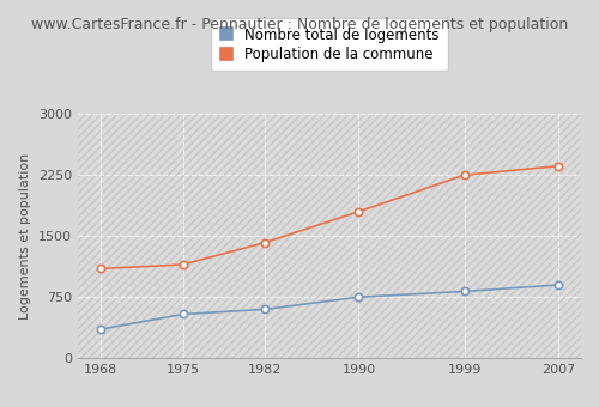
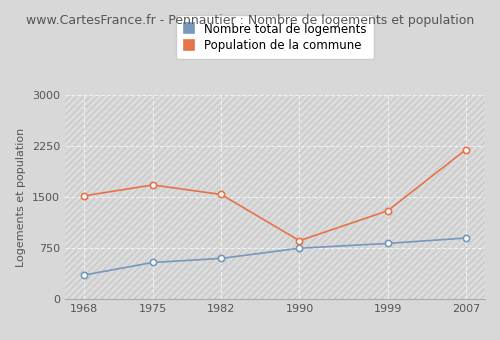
Population de la commune/1968: 1100 -> 1520
Population de la commune/1975: 1150 -> 1680
Population de la commune/1982: 1420 -> 1540
Population de la commune/1990: 1800 -> 860
Population de la commune/1999: 2250 -> 1300
Population de la commune/2007: 2360 -> 2200
